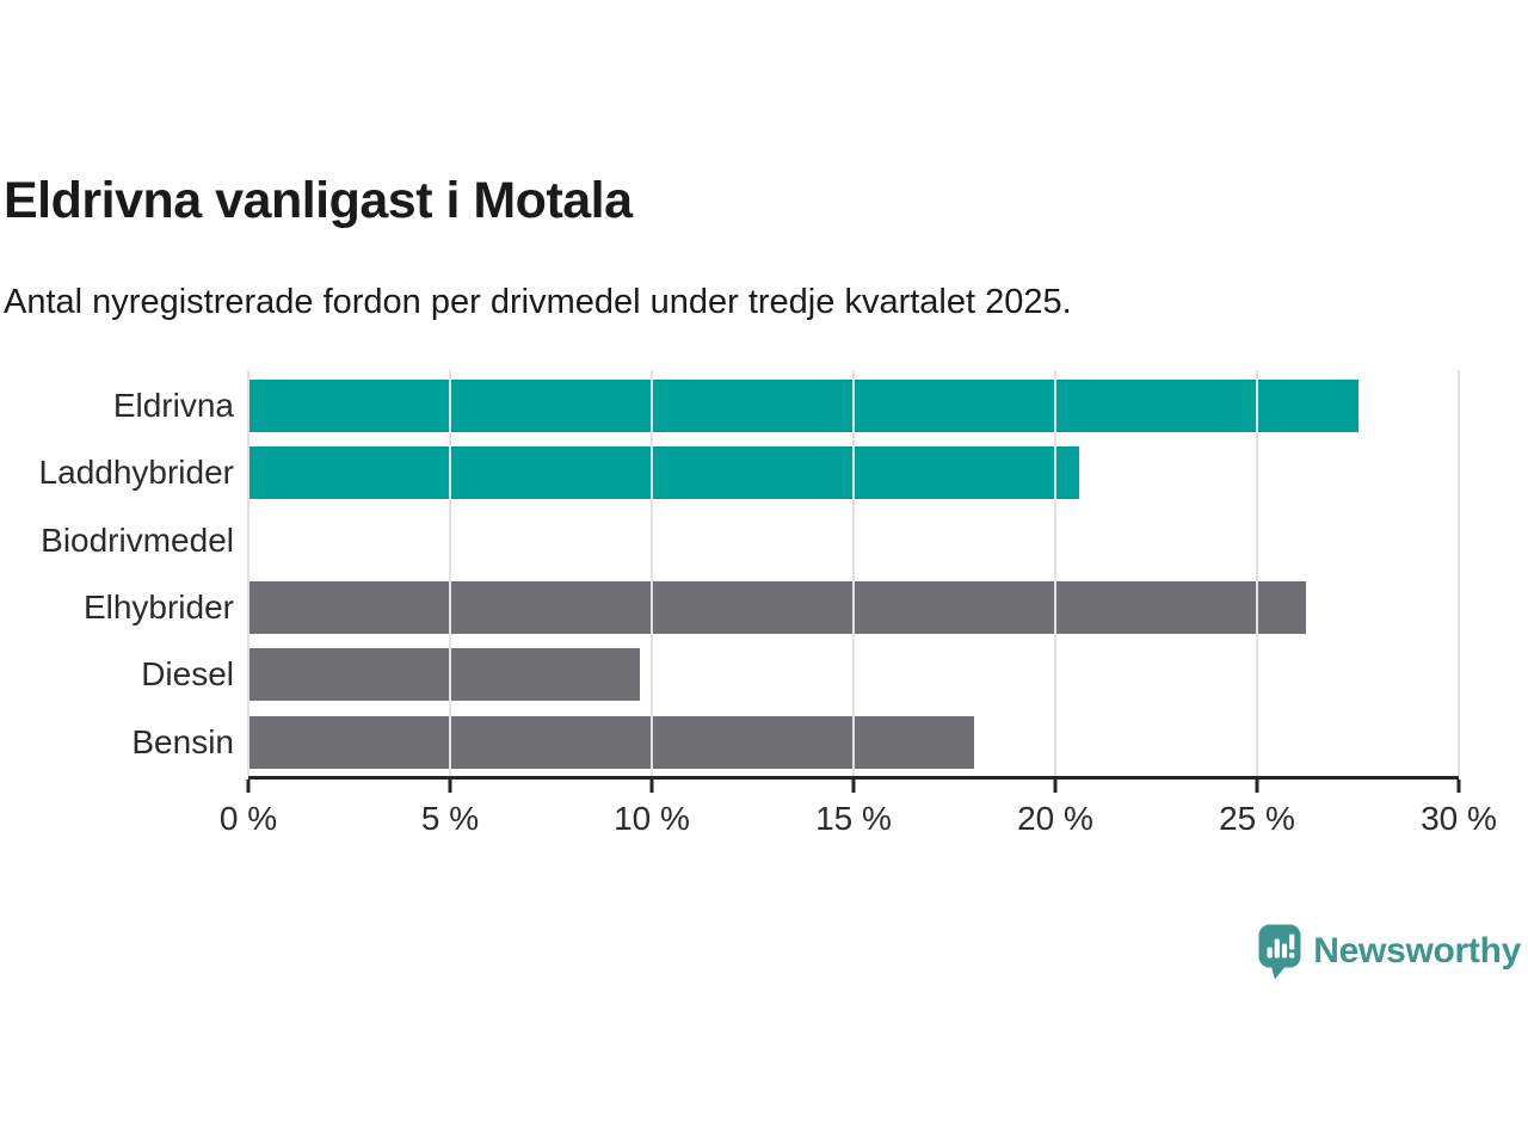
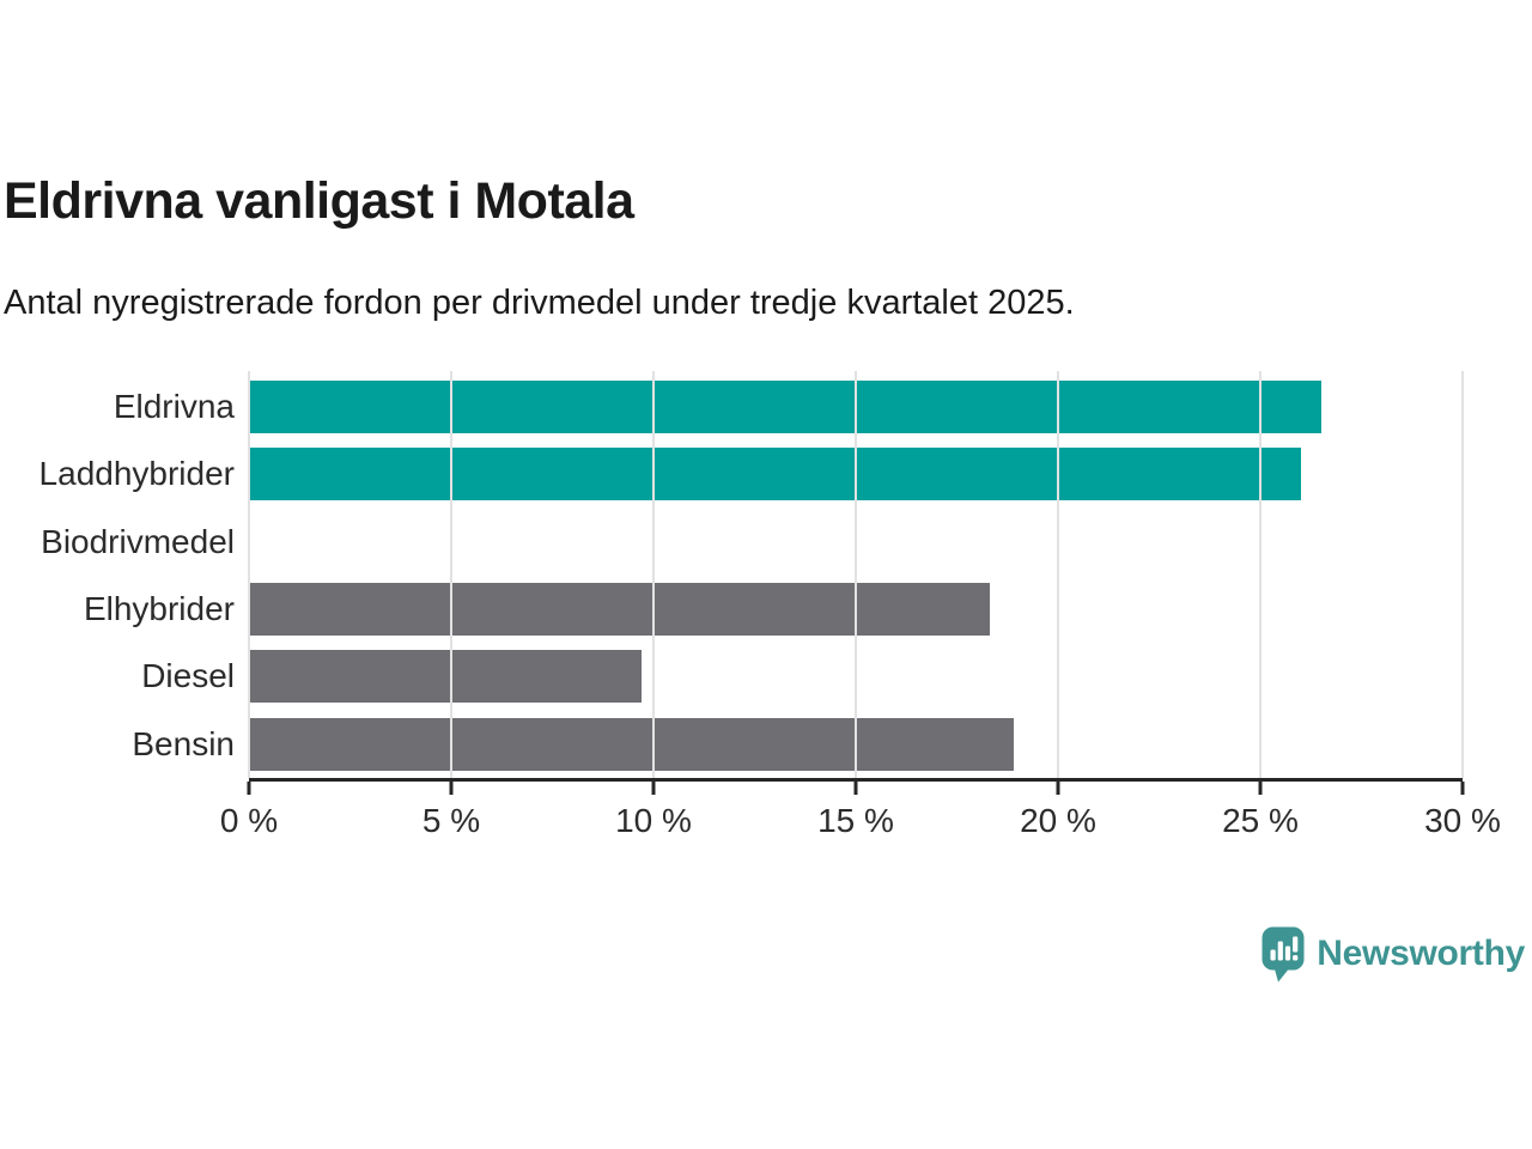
Eldrivna: 27.5% -> 26.5%
Laddhybrider: 20.6% -> 26.0%
Elhybrider: 26.2% -> 18.3%
Bensin: 18.0% -> 18.9%
